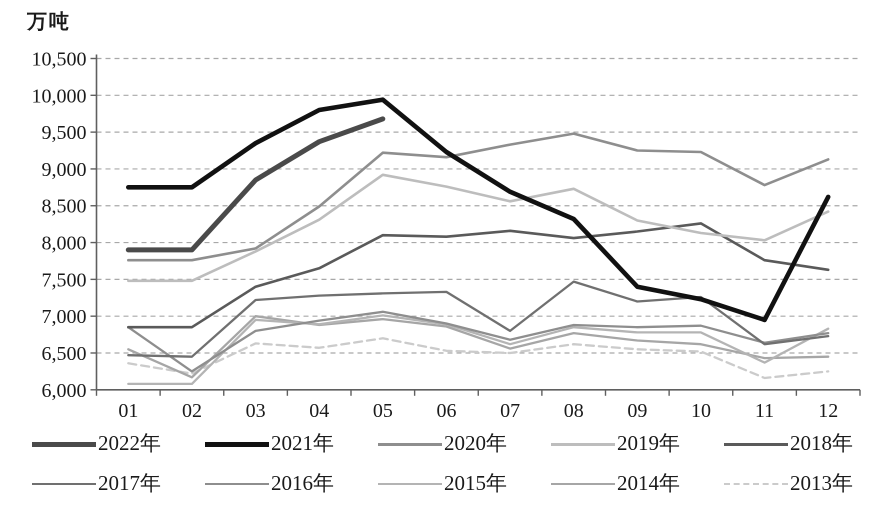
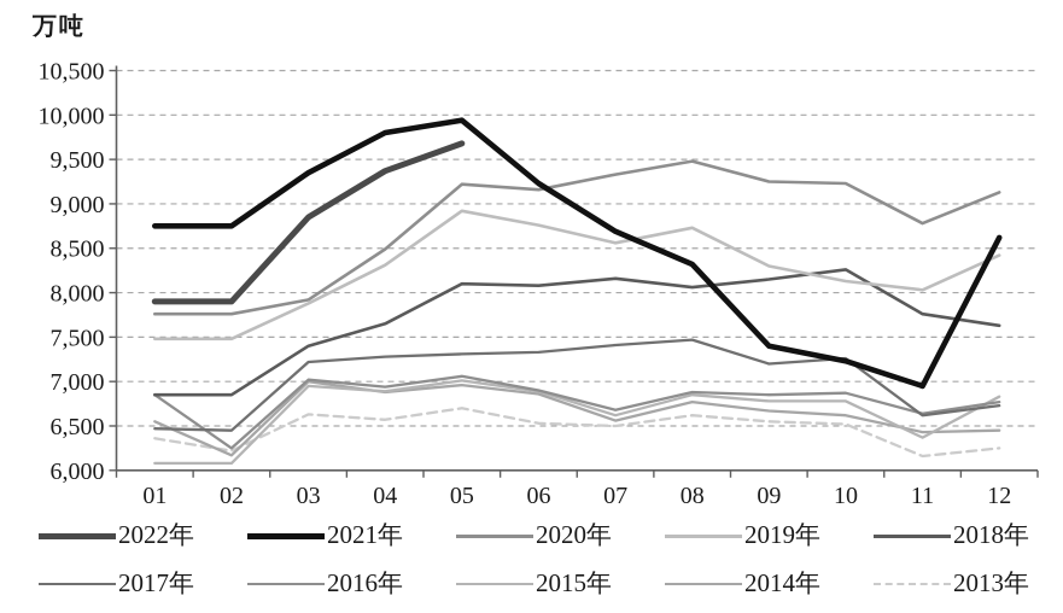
2016年/03: 6800 -> 7000
2017年/07: 6800 -> 7400
